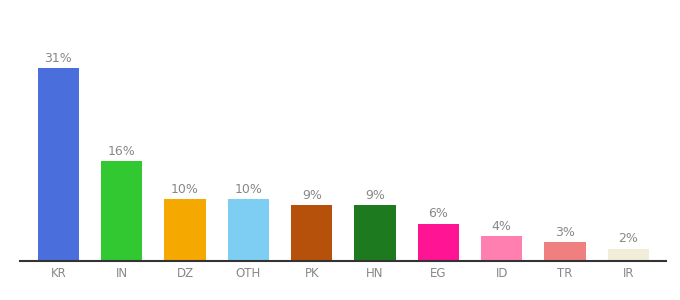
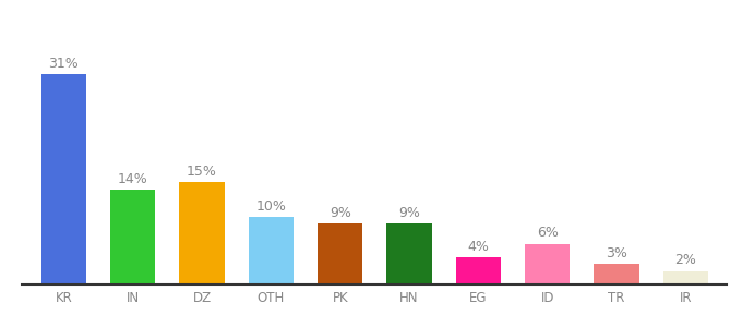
IN: 16% -> 14%
DZ: 10% -> 15%
EG: 6% -> 4%
ID: 4% -> 6%
